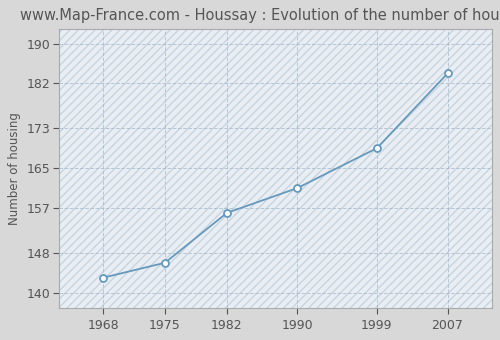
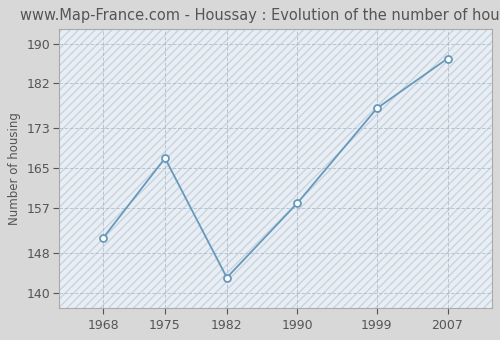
1968: 143 -> 151
1975: 146 -> 167
1982: 156 -> 143
1990: 161 -> 158
1999: 169 -> 177
2007: 184 -> 187
